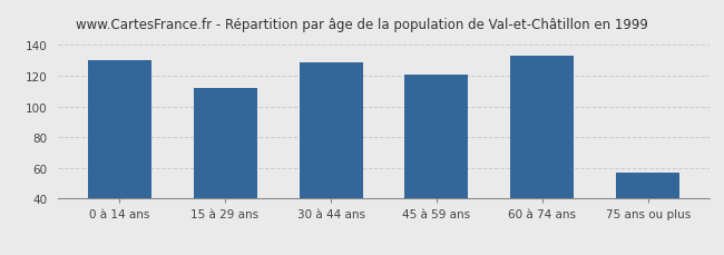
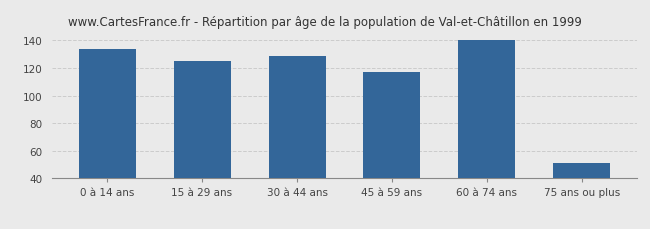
0 à 14 ans: 130 -> 134
15 à 29 ans: 112 -> 125
45 à 59 ans: 121 -> 117
60 à 74 ans: 133 -> 140
75 ans ou plus: 57 -> 51
